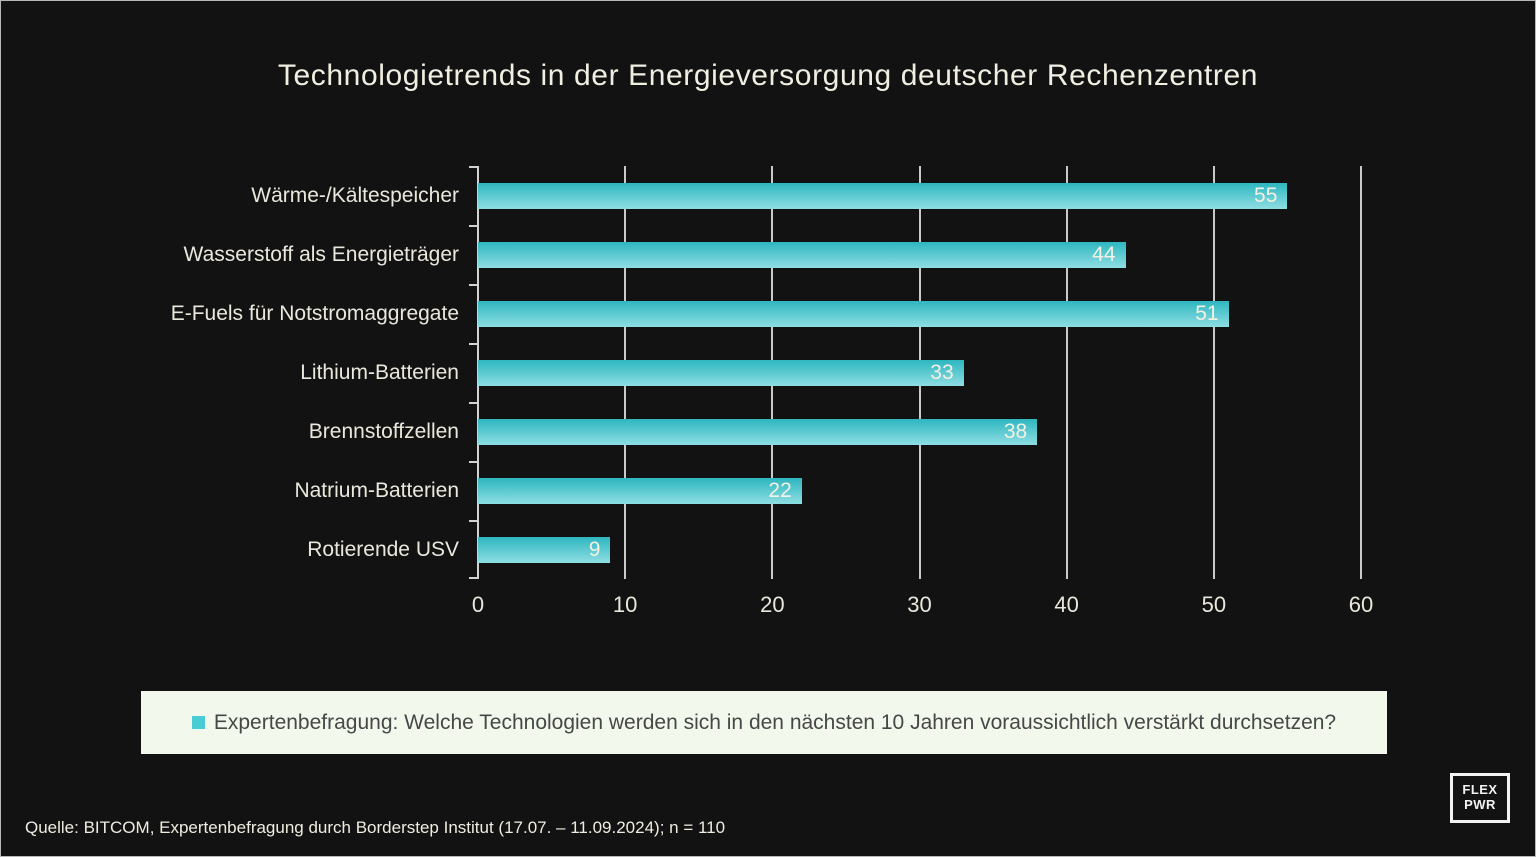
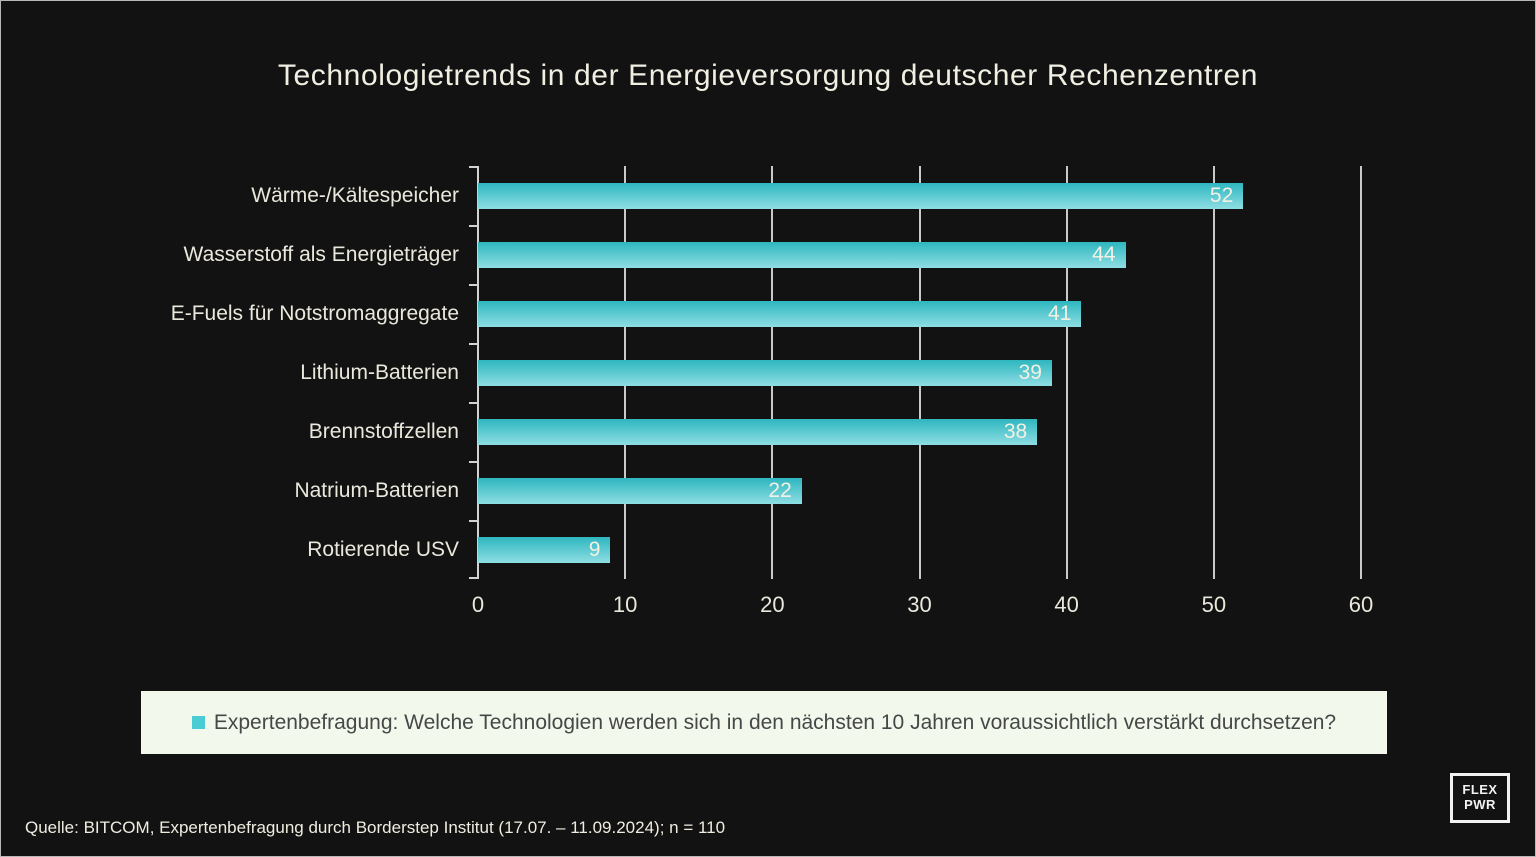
Wärme-/Kältespeicher: 55 -> 52
E-Fuels für Notstromaggregate: 51 -> 41
Lithium-Batterien: 33 -> 39
